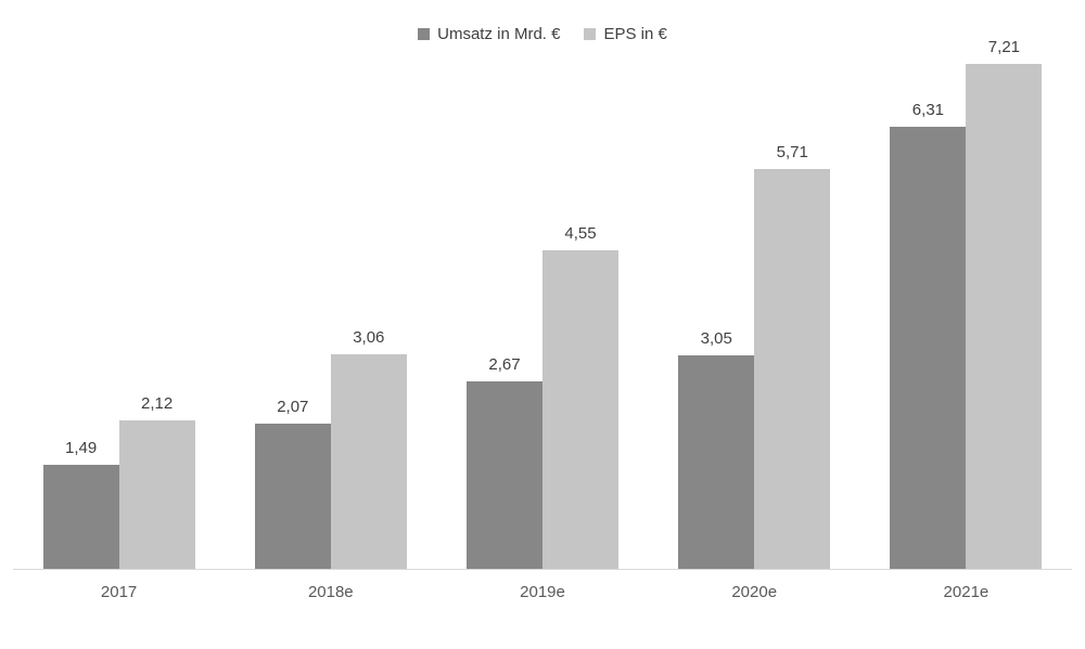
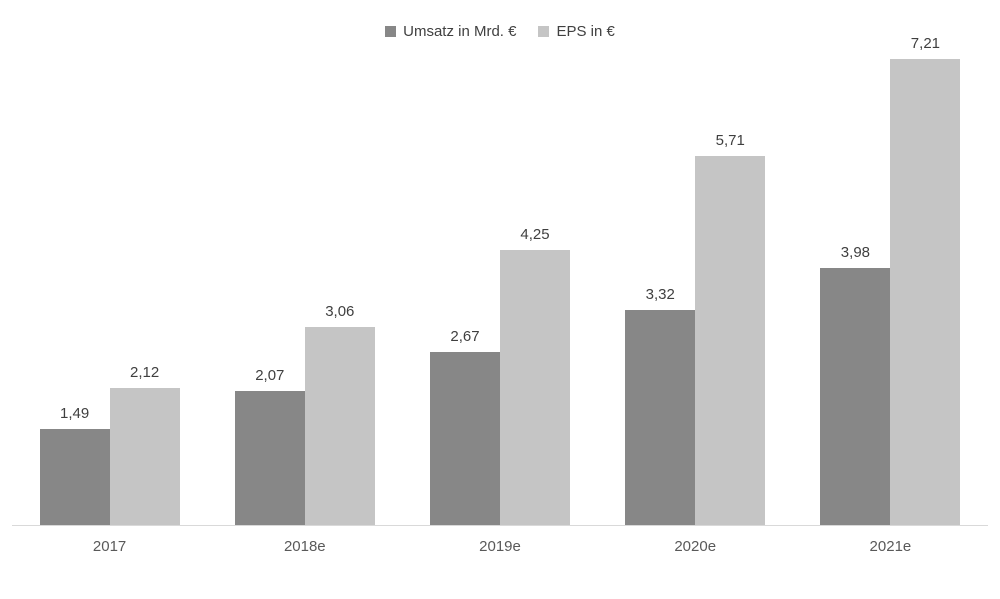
EPS in €/2019e: 4,55 -> 4,25
Umsatz in Mrd. €/2020e: 3,05 -> 3,32
Umsatz in Mrd. €/2021e: 6,31 -> 3,98
